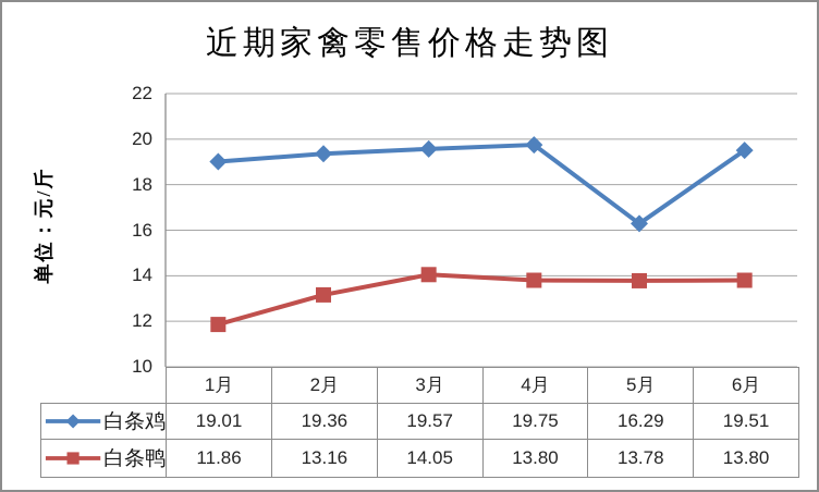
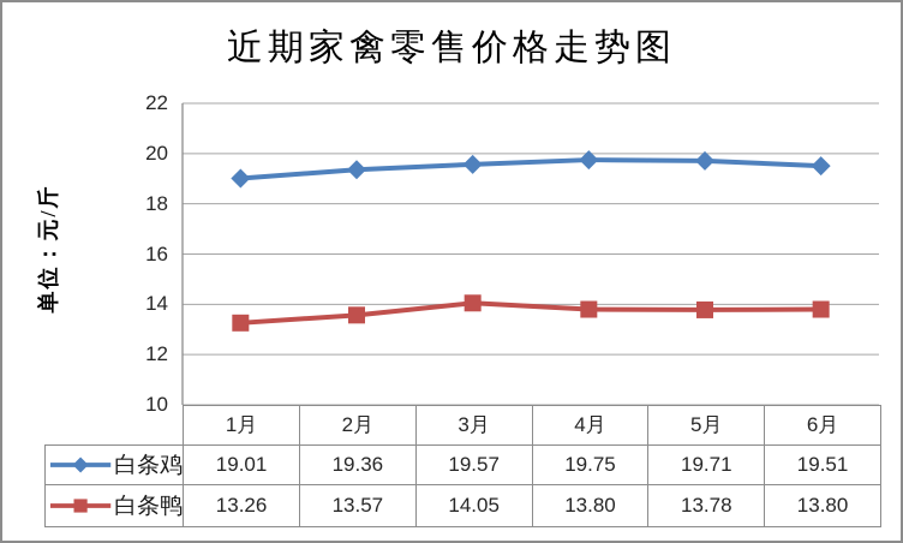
白条鸭/1月: 11.86 -> 13.26
白条鸭/2月: 13.16 -> 13.57
白条鸡/5月: 16.29 -> 19.71
